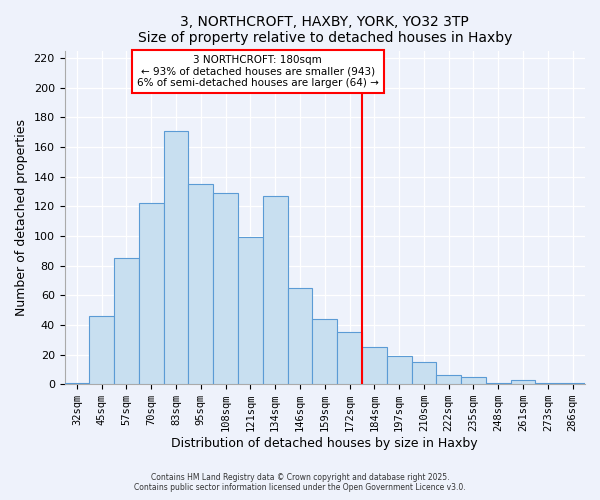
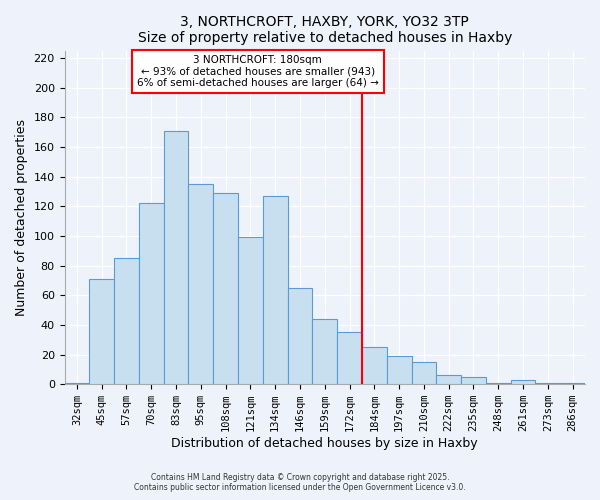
45sqm: 46 -> 71
